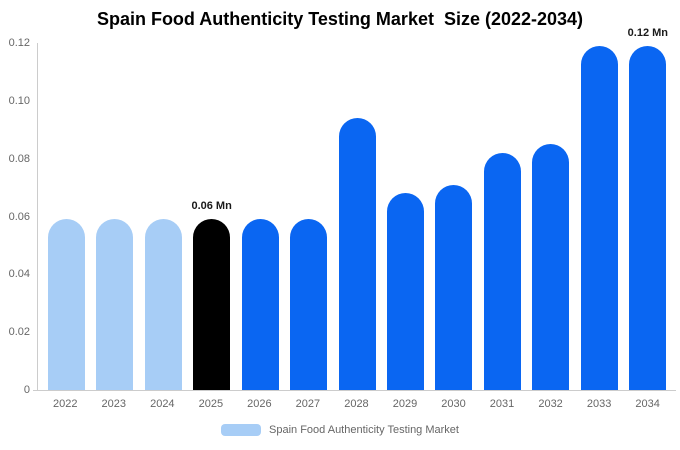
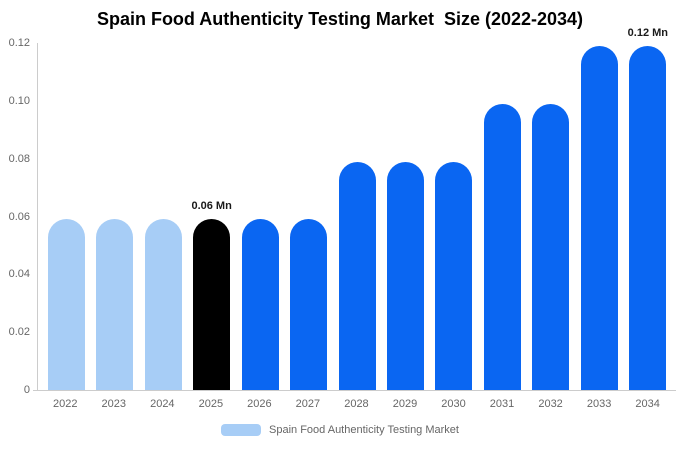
2028: 0.094 -> 0.079
2029: 0.068 -> 0.079
2030: 0.071 -> 0.079
2031: 0.082 -> 0.099
2032: 0.085 -> 0.099
